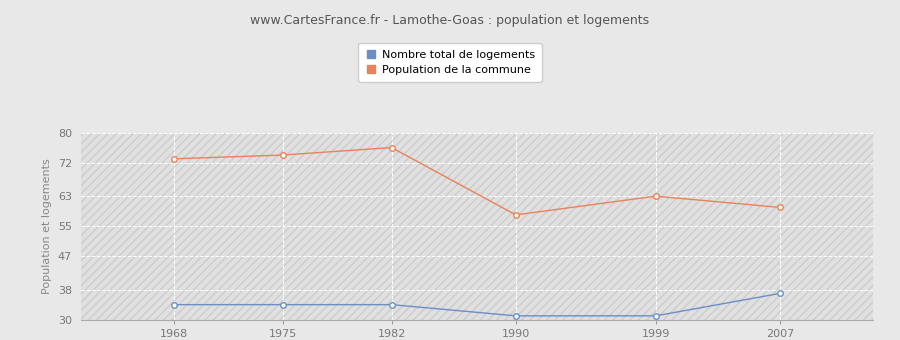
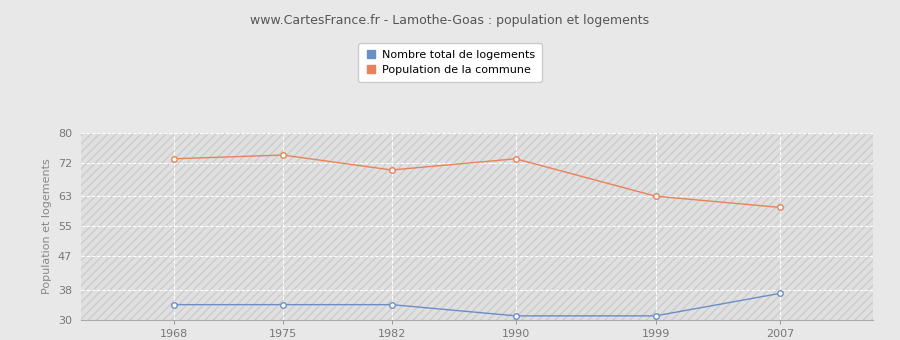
Population de la commune/1982: 76 -> 70
Population de la commune/1990: 58 -> 73
